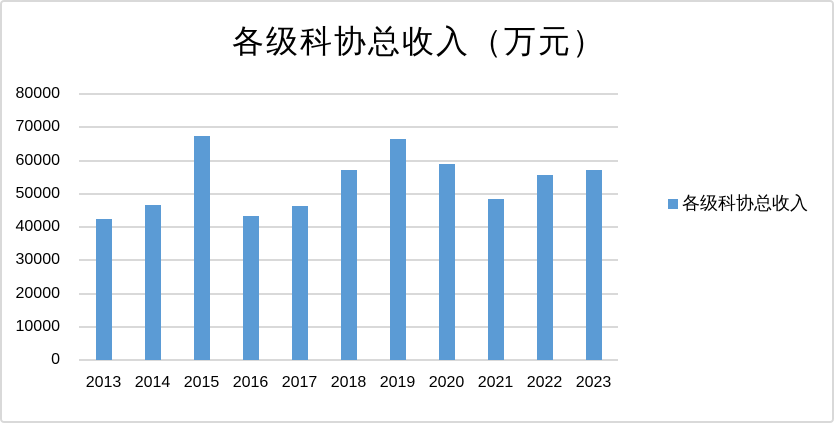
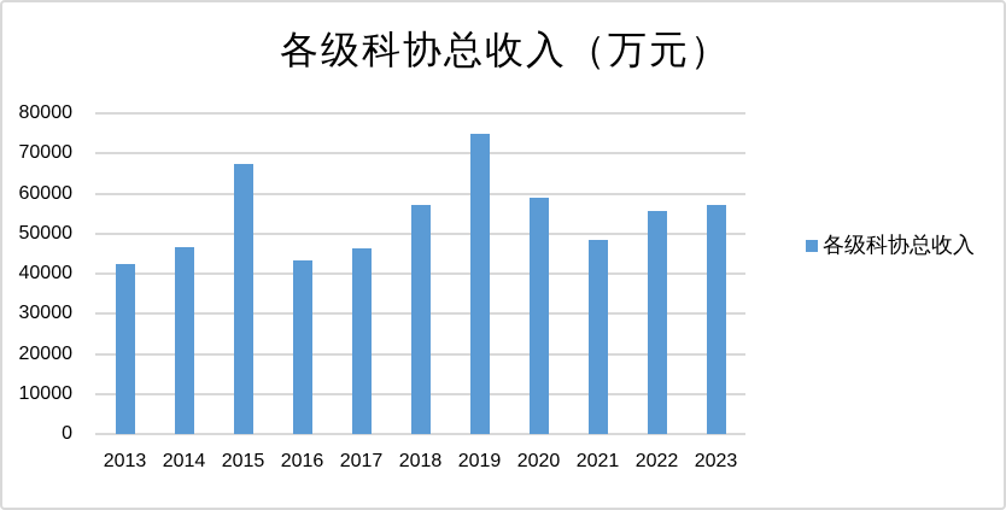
2019: 66000 -> 75000
